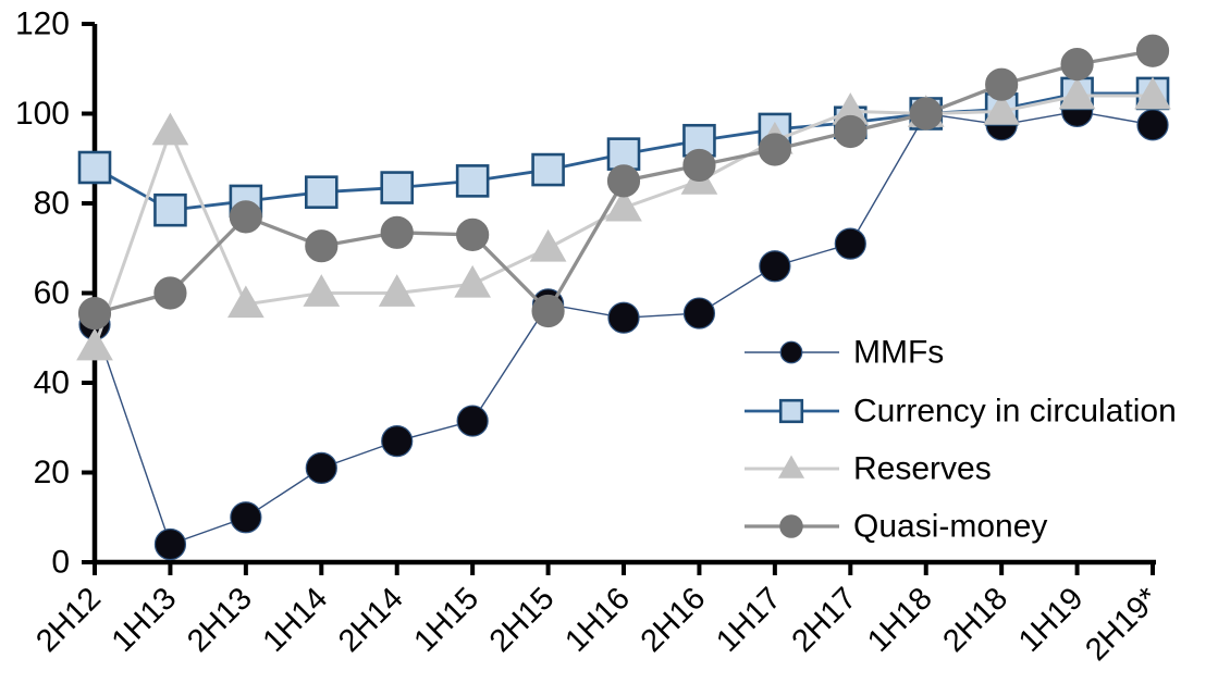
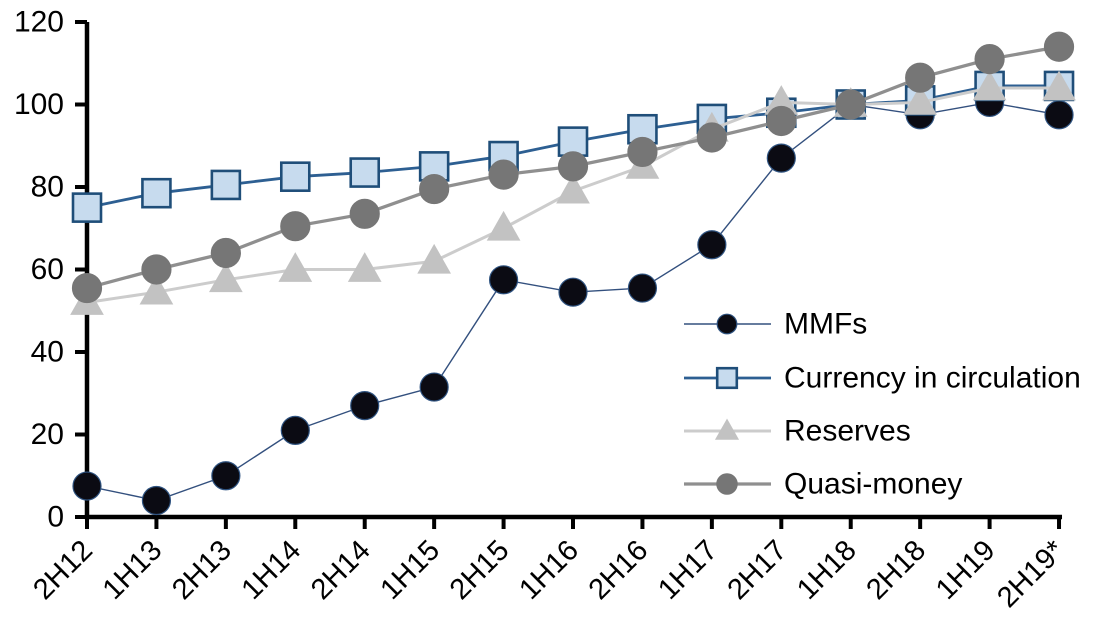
MMFs/2H12: 53 -> 8
Currency in circulation/2H12: 88 -> 75
Reserves/2H12: 48 -> 52
Reserves/1H13: 96 -> 54
Quasi-money/2H13: 77 -> 64
Quasi-money/1H15: 73 -> 80
Quasi-money/2H15: 56 -> 83
MMFs/2H17: 71 -> 87
